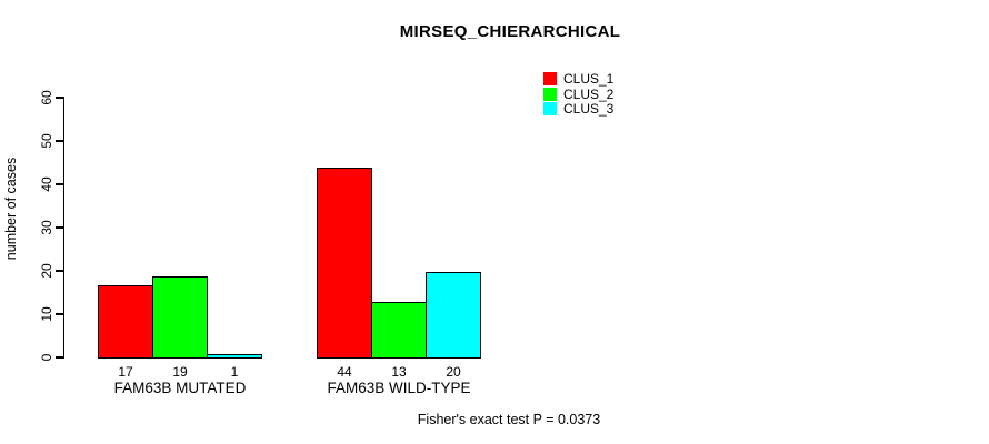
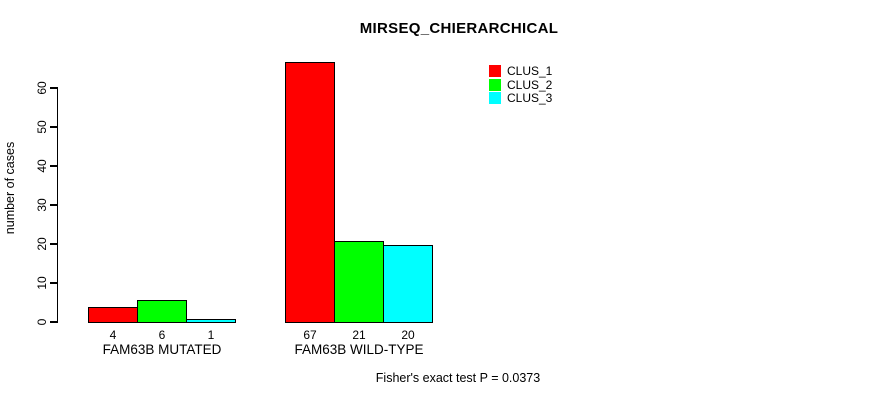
CLUS_1/FAM63B MUTATED: 17 -> 4
CLUS_2/FAM63B MUTATED: 19 -> 6
CLUS_1/FAM63B WILD-TYPE: 44 -> 67
CLUS_2/FAM63B WILD-TYPE: 13 -> 21
